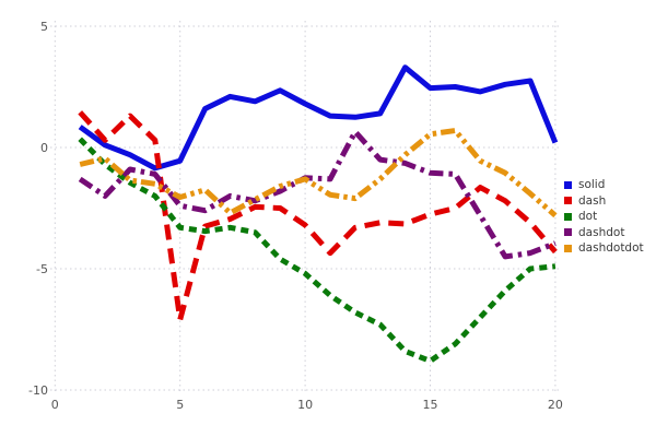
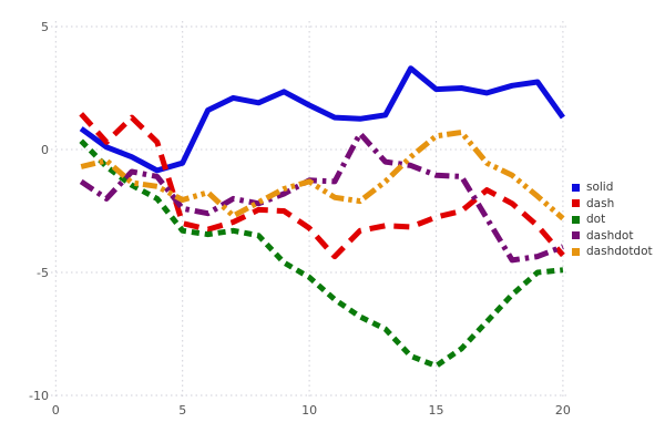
dash/5: -7.1 -> -3.0
solid/20: 0.2 -> 1.3
